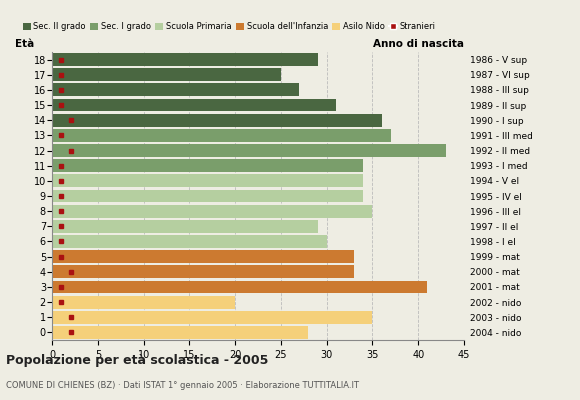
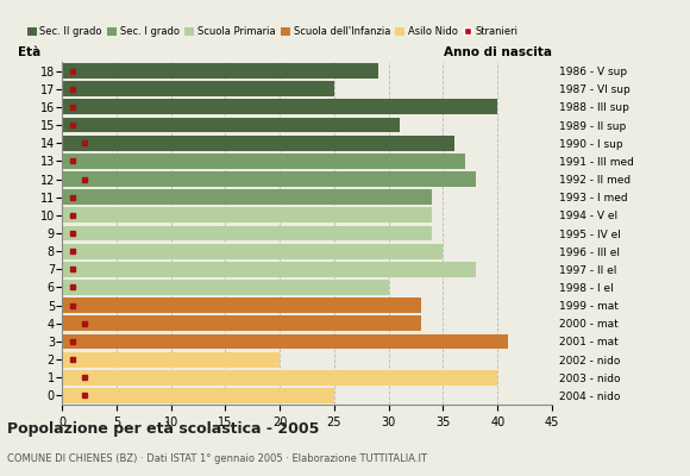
16: 27 -> 40
12: 43 -> 38
7: 29 -> 38
1: 35 -> 40
0: 28 -> 25
